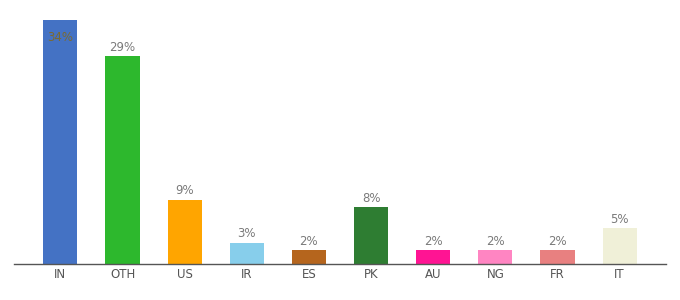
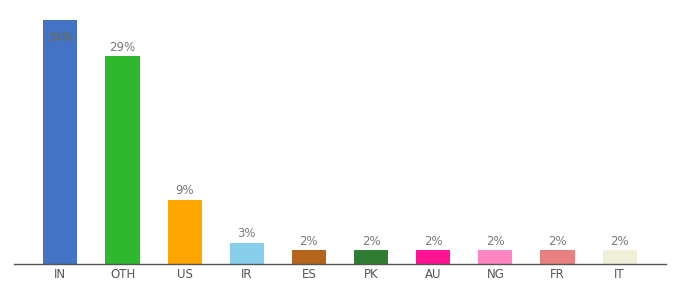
PK: 8% -> 2%
IT: 5% -> 2%
